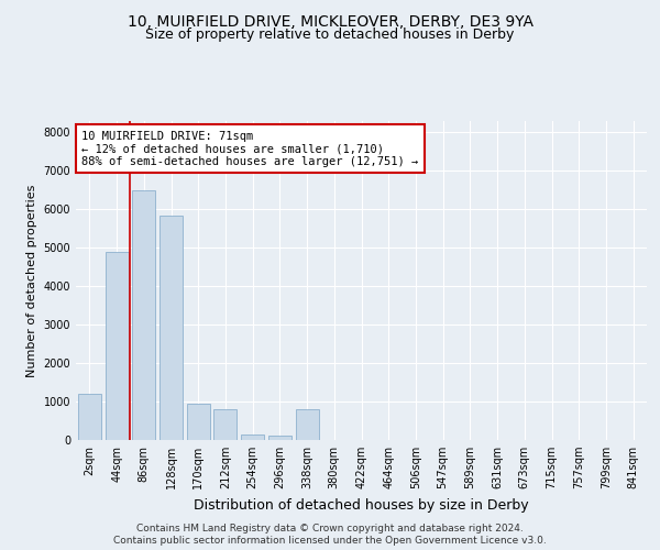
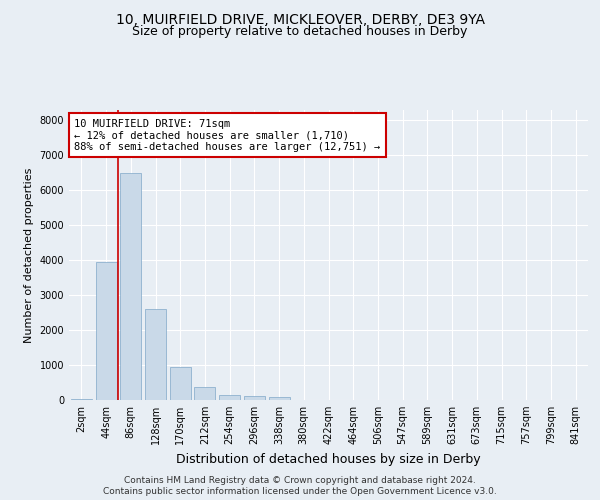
2sqm: 1200 -> 30
44sqm: 4900 -> 3950
128sqm: 5850 -> 2600
212sqm: 800 -> 380
338sqm: 800 -> 80
